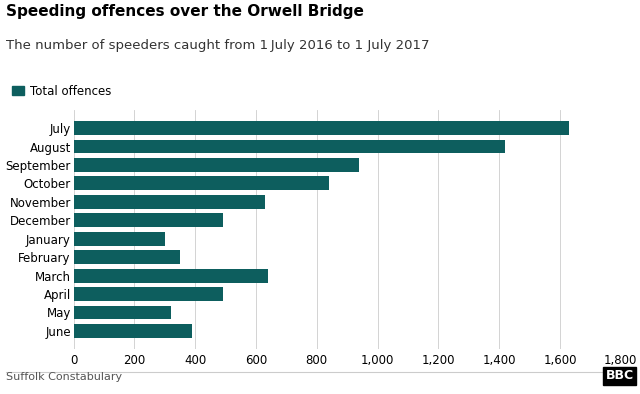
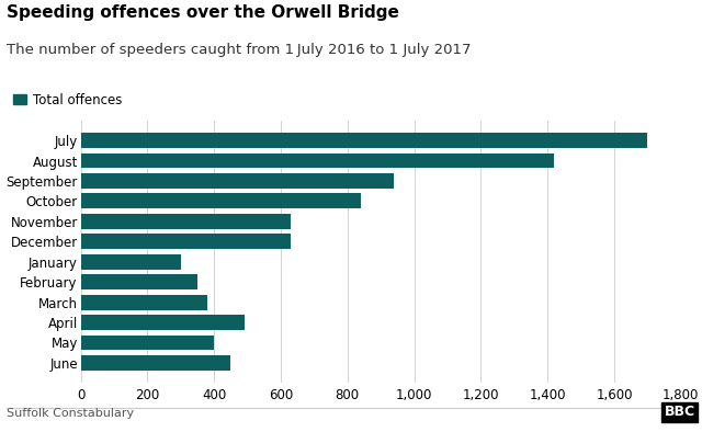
July: 1,630 -> 1,700
December: 490 -> 630
March: 640 -> 380
May: 320 -> 400
June: 390 -> 450
